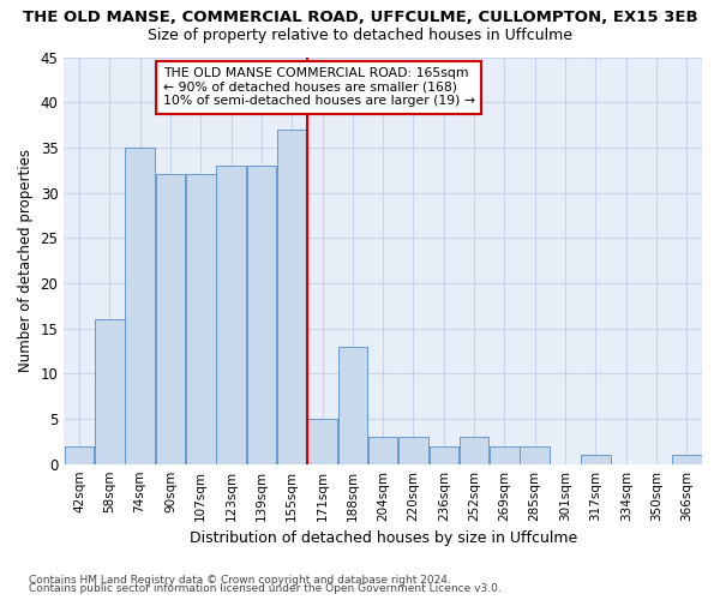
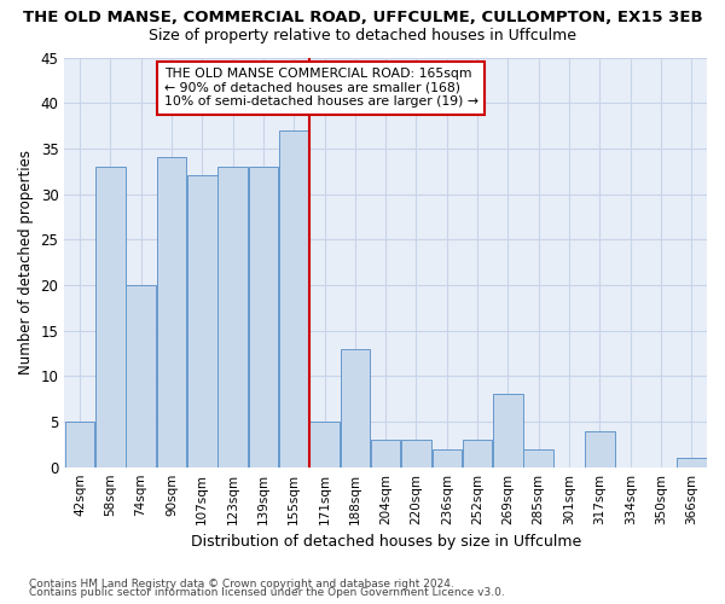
42sqm: 2 -> 5
58sqm: 16 -> 33
74sqm: 35 -> 20
90sqm: 32 -> 34
269sqm: 2 -> 8
317sqm: 1 -> 4
